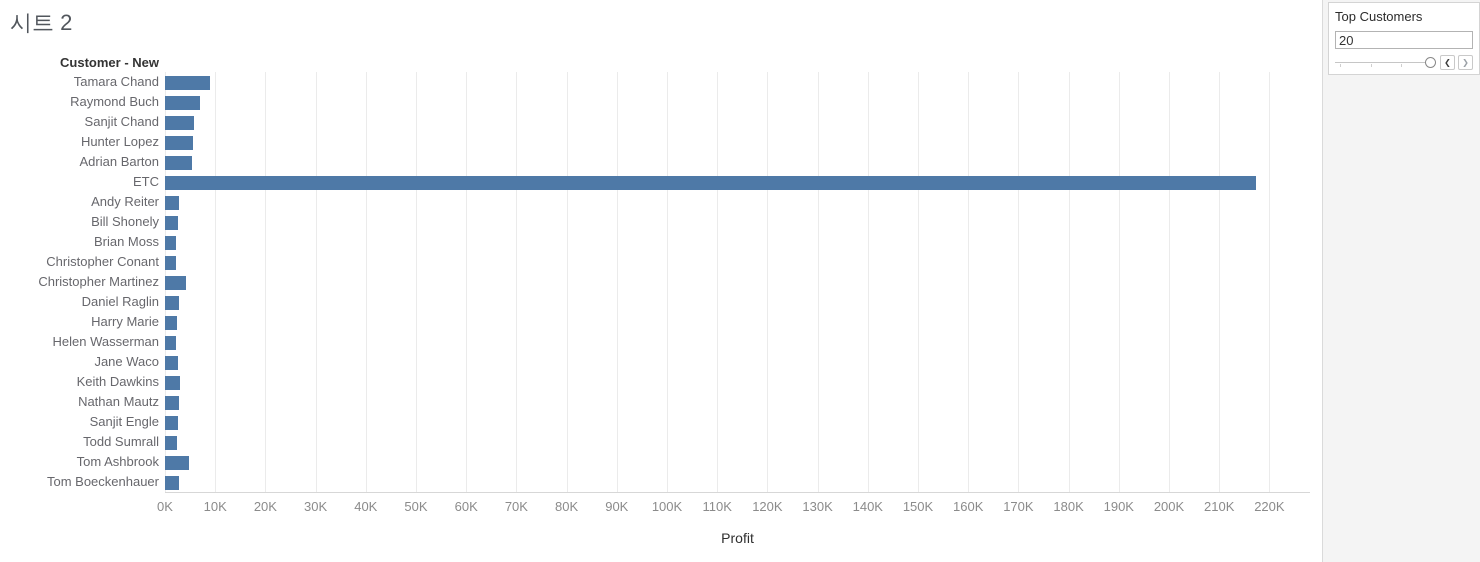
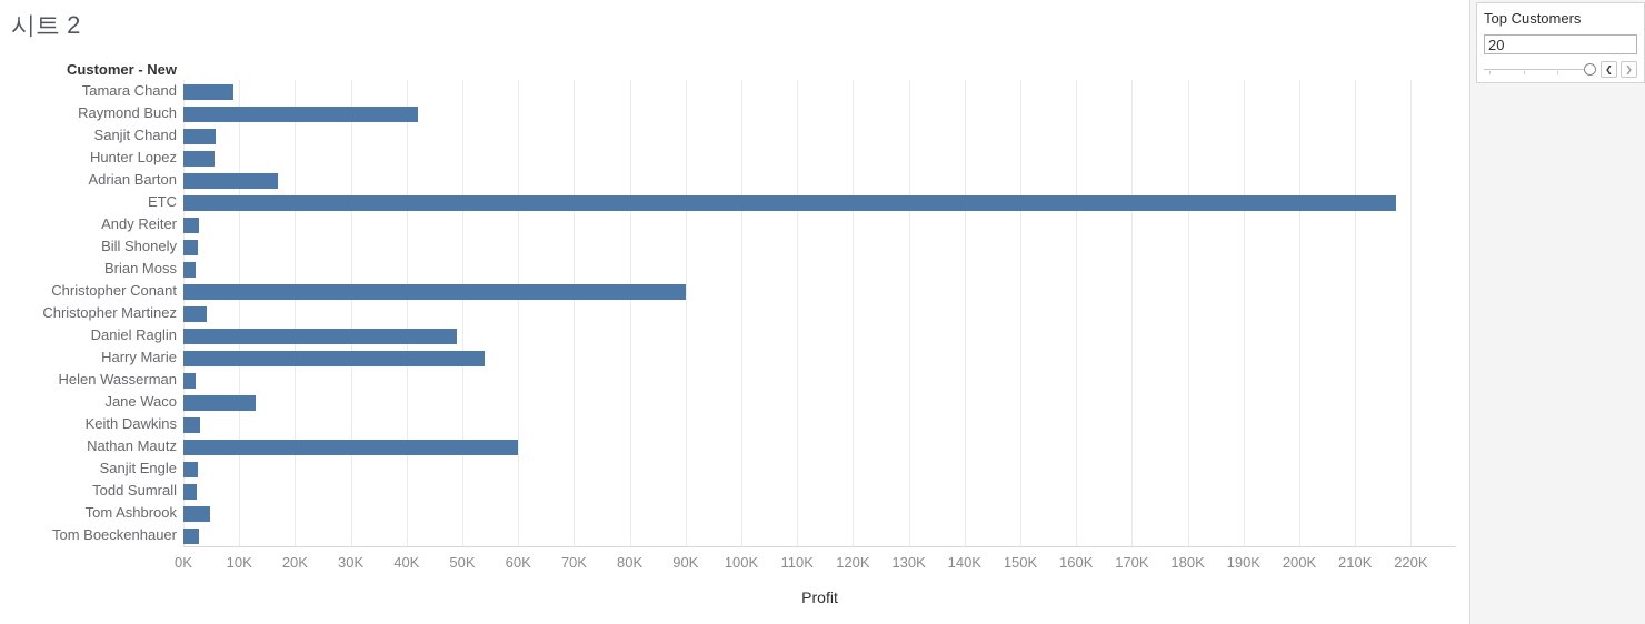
Raymond Buch: 7K -> 42K
Adrian Barton: 5K -> 17K
Christopher Conant: 2K -> 90K
Daniel Raglin: 3K -> 49K
Harry Marie: 2K -> 54K
Jane Waco: 3K -> 13K
Nathan Mautz: 3K -> 60K
